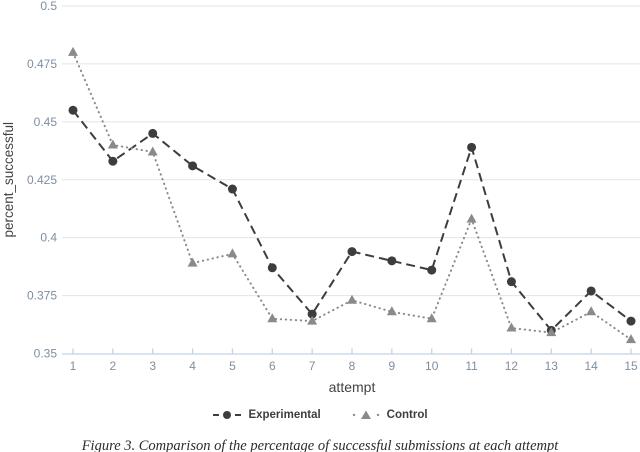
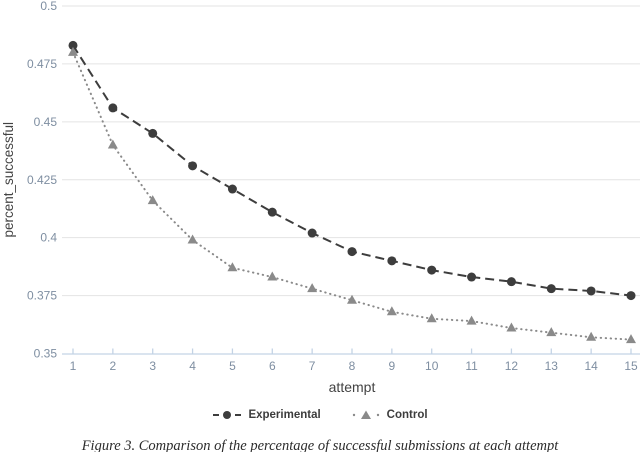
Experimental/1: 0.455 -> 0.483
Experimental/2: 0.433 -> 0.456
Control/3: 0.437 -> 0.416
Control/4: 0.389 -> 0.399
Control/5: 0.393 -> 0.387
Experimental/6: 0.387 -> 0.411
Control/6: 0.365 -> 0.383
Experimental/7: 0.367 -> 0.402
Control/7: 0.364 -> 0.378
Experimental/11: 0.439 -> 0.383
Control/11: 0.408 -> 0.364
Experimental/13: 0.360 -> 0.378
Control/14: 0.368 -> 0.357
Experimental/15: 0.364 -> 0.375
